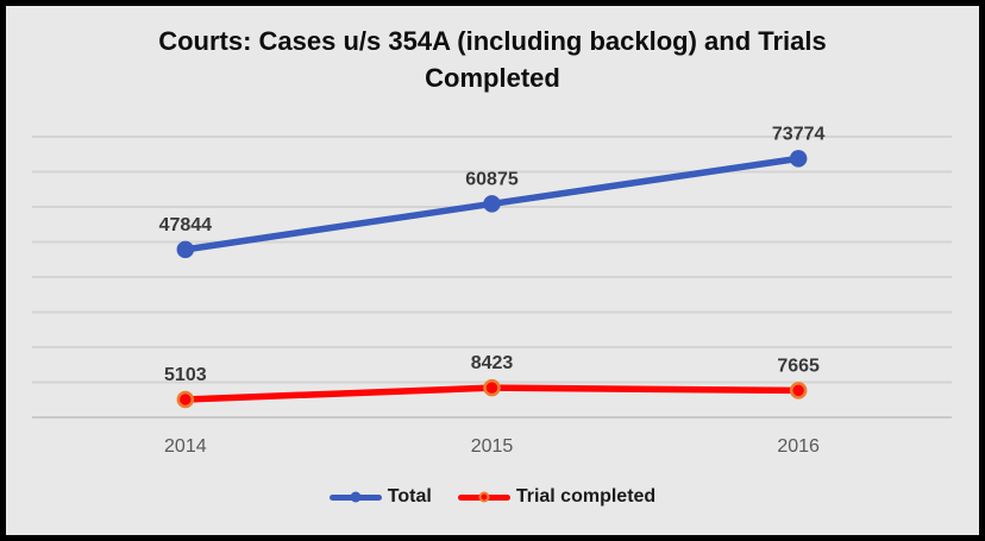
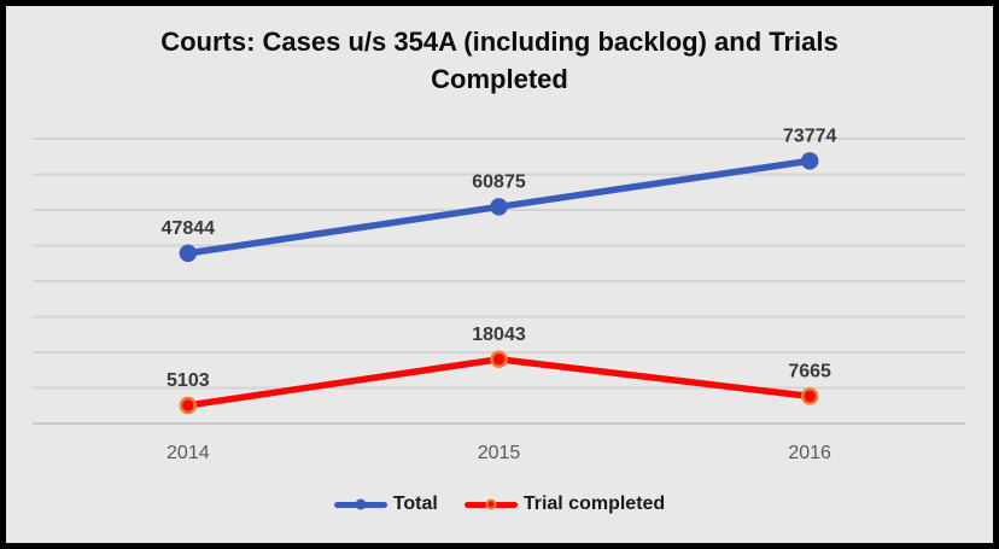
Trial completed/2015: 8423 -> 18043
